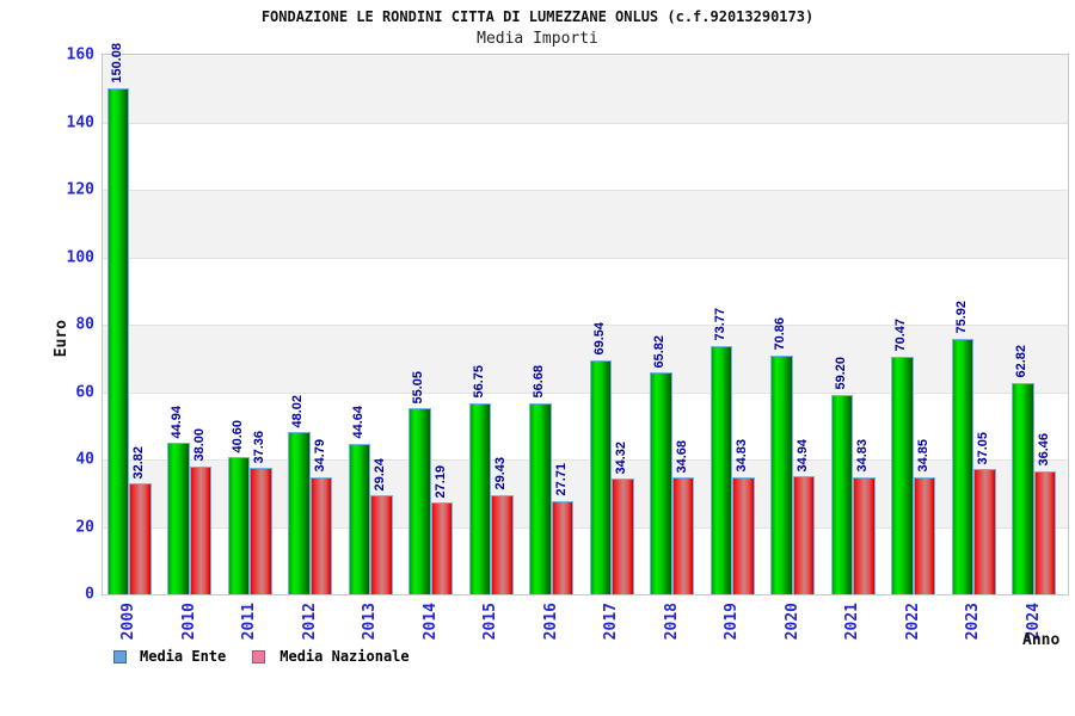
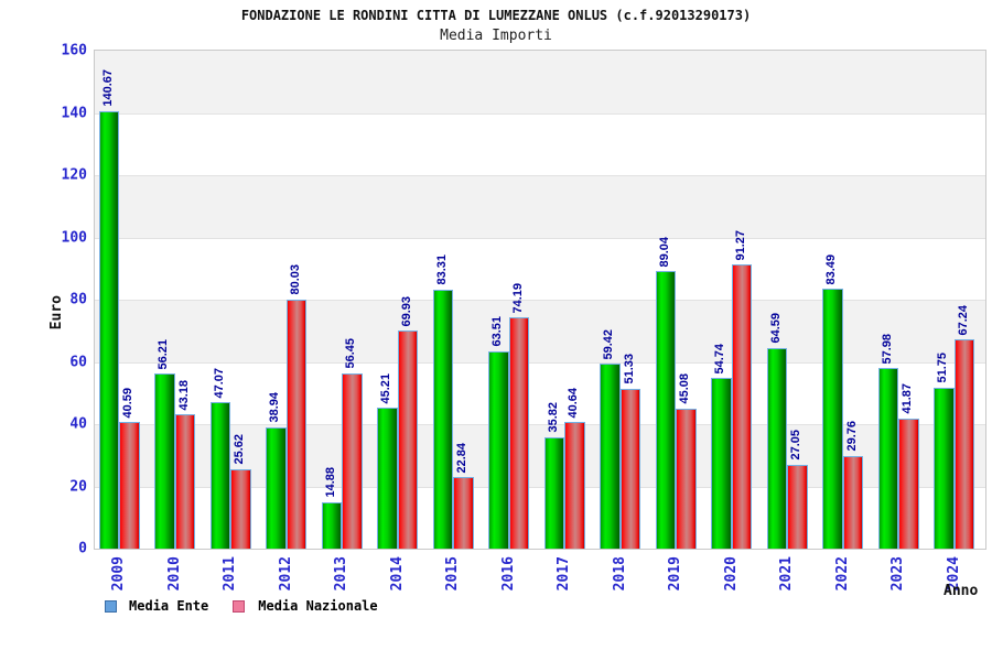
Media Ente/2009: 150.08 -> 140.67
Media Nazionale/2009: 32.82 -> 40.59
Media Ente/2010: 44.94 -> 56.21
Media Nazionale/2010: 38.00 -> 43.18
Media Ente/2011: 40.60 -> 47.07
Media Nazionale/2011: 37.36 -> 25.62
Media Ente/2012: 48.02 -> 38.94
Media Nazionale/2012: 34.79 -> 80.03
Media Ente/2013: 44.64 -> 14.88
Media Nazionale/2013: 29.24 -> 56.45
Media Ente/2014: 55.05 -> 45.21
Media Nazionale/2014: 27.19 -> 69.93
Media Ente/2015: 56.75 -> 83.31
Media Nazionale/2015: 29.43 -> 22.84
Media Ente/2016: 56.68 -> 63.51
Media Nazionale/2016: 27.71 -> 74.19
Media Ente/2017: 69.54 -> 35.82
Media Nazionale/2017: 34.32 -> 40.64
Media Ente/2018: 65.82 -> 59.42
Media Nazionale/2018: 34.68 -> 51.33
Media Ente/2019: 73.77 -> 89.04
Media Nazionale/2019: 34.83 -> 45.08
Media Ente/2020: 70.86 -> 54.74
Media Nazionale/2020: 34.94 -> 91.27
Media Ente/2021: 59.20 -> 64.59
Media Nazionale/2021: 34.83 -> 27.05
Media Ente/2022: 70.47 -> 83.49
Media Nazionale/2022: 34.85 -> 29.76
Media Ente/2023: 75.92 -> 57.98
Media Nazionale/2023: 37.05 -> 41.87
Media Ente/2024: 62.82 -> 51.75
Media Nazionale/2024: 36.46 -> 67.24
